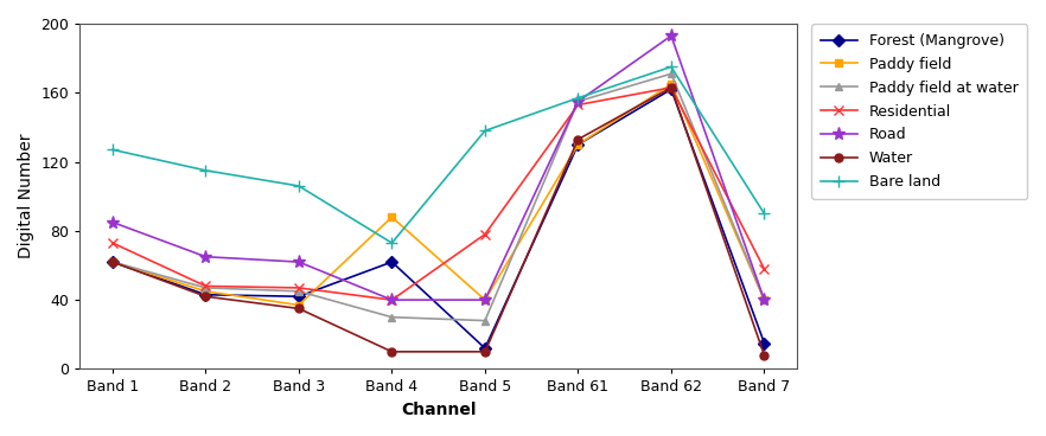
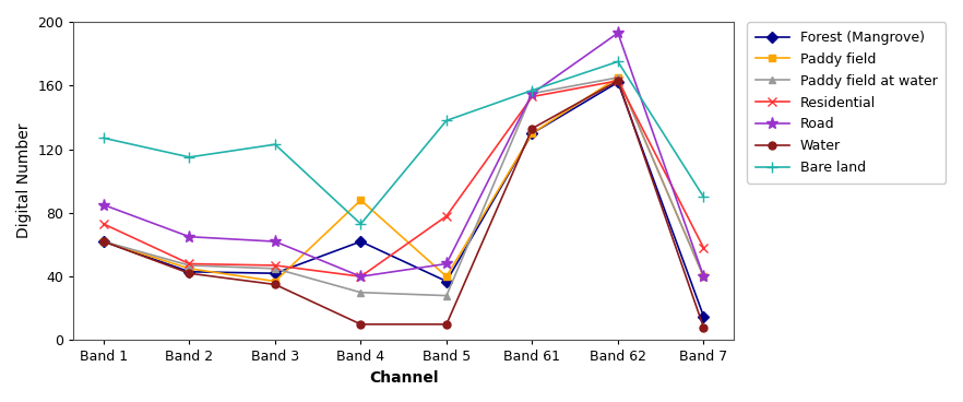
Bare land/Band 3: 106 -> 123
Forest (Mangrove)/Band 5: 12 -> 37
Road/Band 5: 40 -> 48
Paddy field at water/Band 62: 171 -> 165
